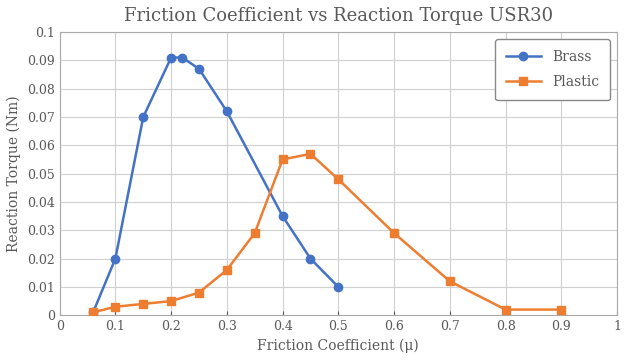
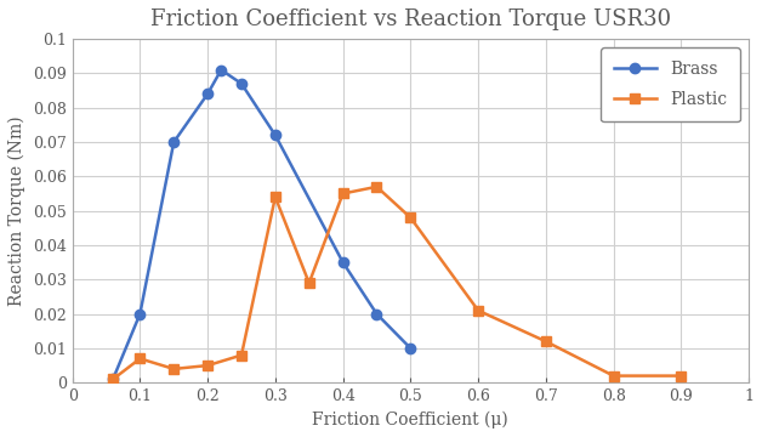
Plastic/0.1: 0.003 -> 0.007
Brass/0.2: 0.091 -> 0.084
Plastic/0.3: 0.016 -> 0.054
Plastic/0.6: 0.029 -> 0.021
